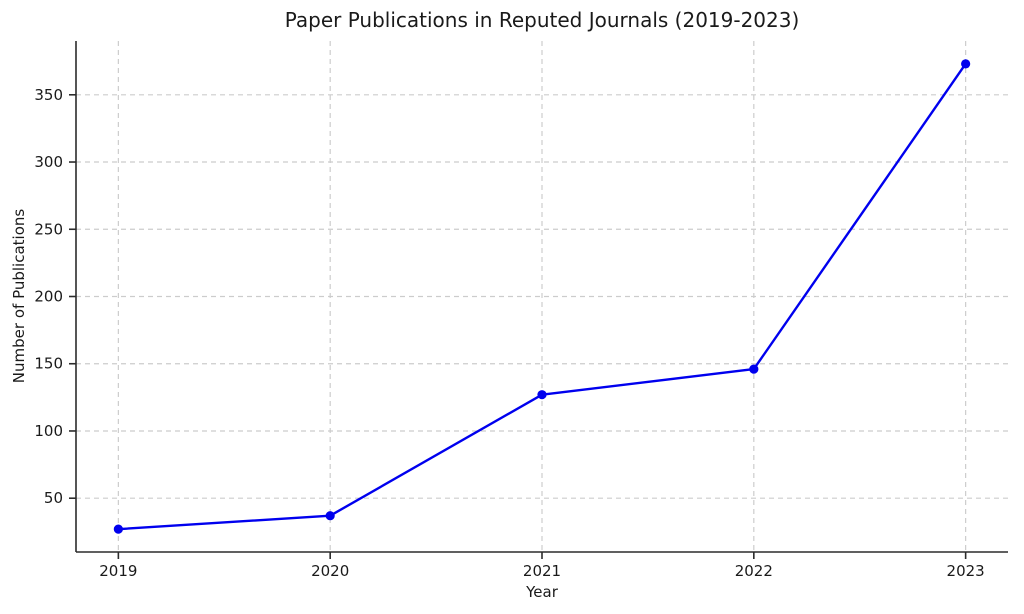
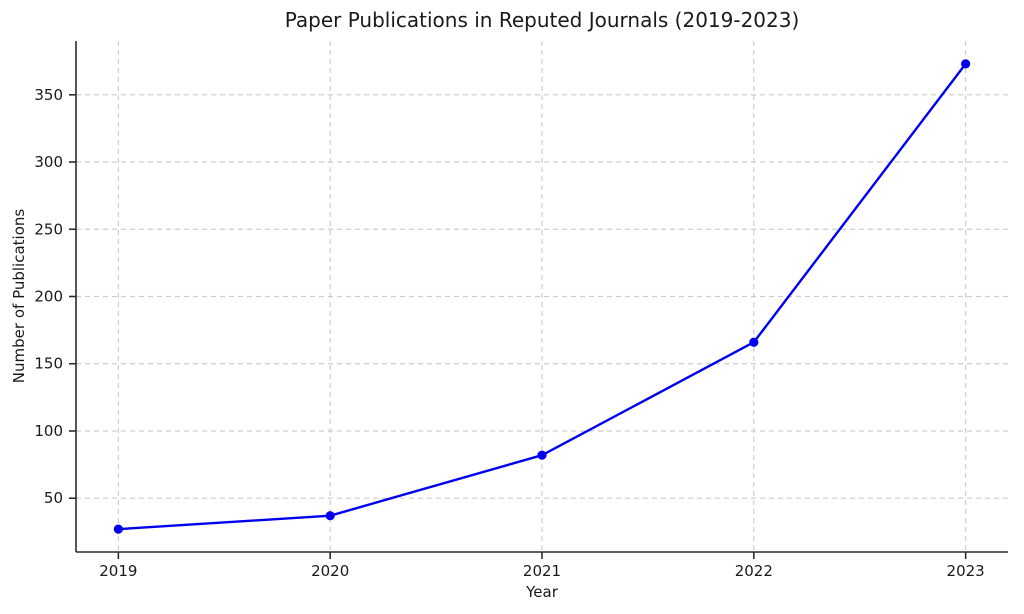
2021: 127 -> 82
2022: 146 -> 166
